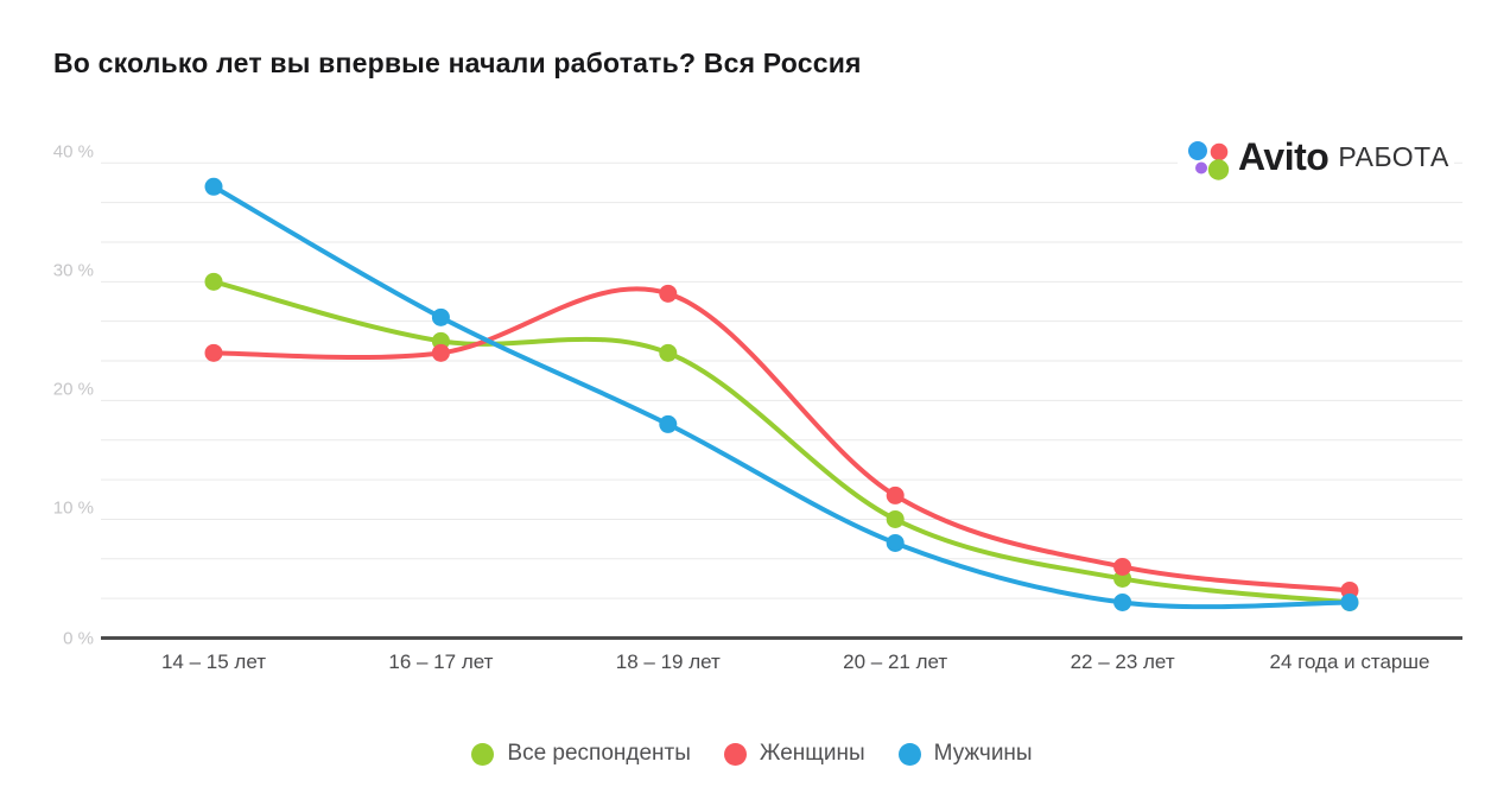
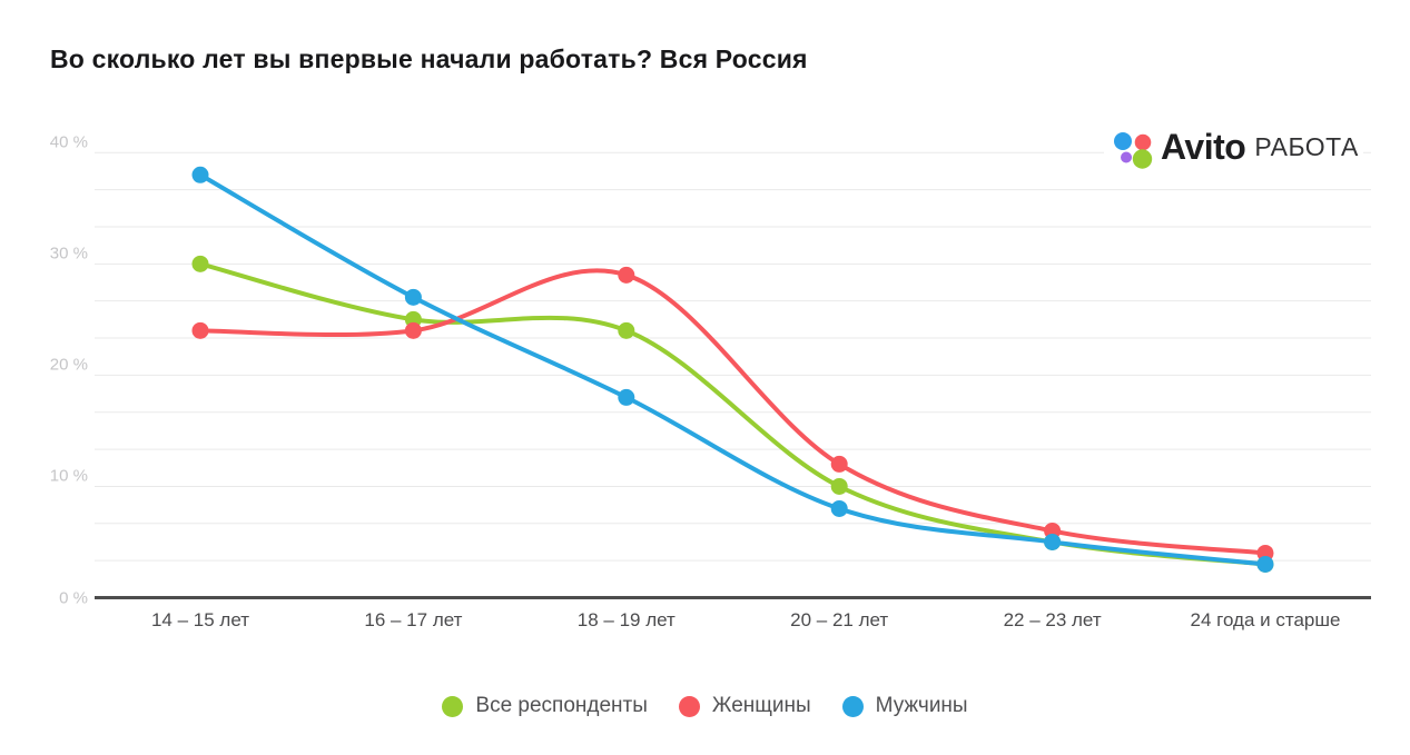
Мужчины/22 – 23 лет: 3% -> 5%
